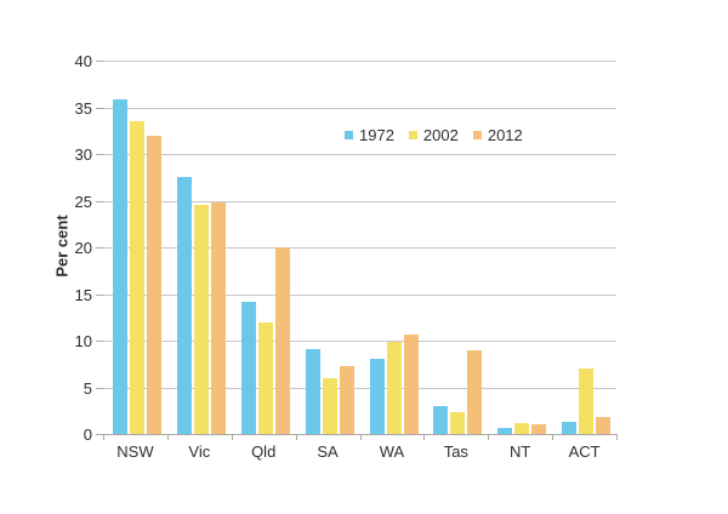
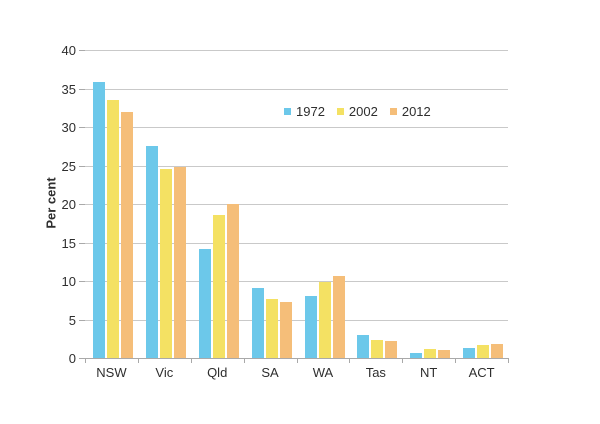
2002/Qld: 12 -> 19
2002/SA: 6 -> 8
2012/Tas: 9 -> 2
2002/ACT: 7 -> 2
